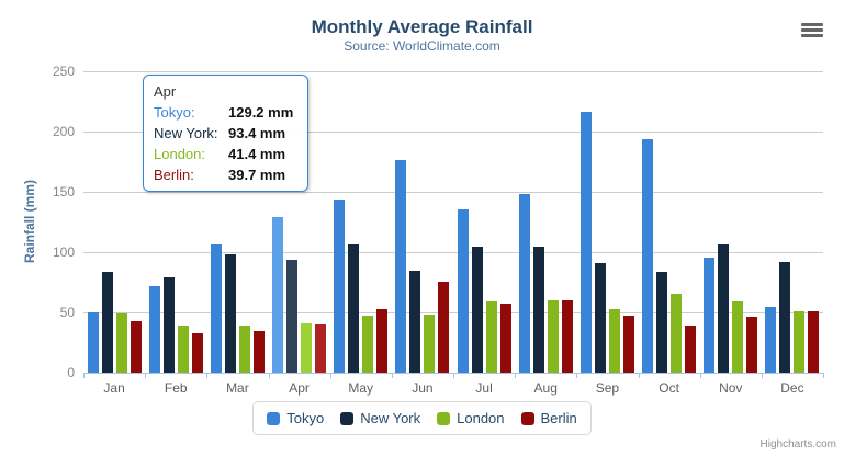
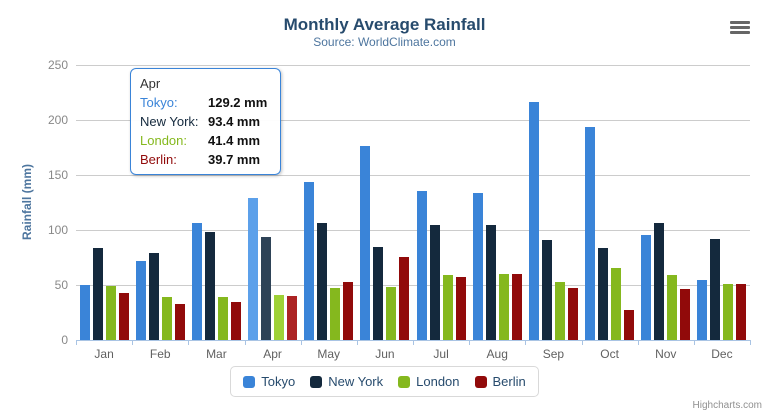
Tokyo/Aug: 148 -> 134
Berlin/Oct: 39 -> 27
